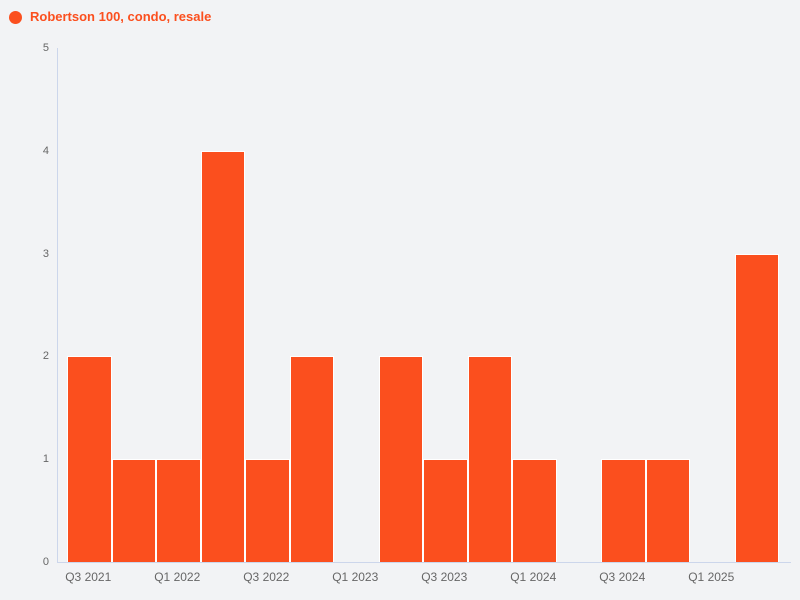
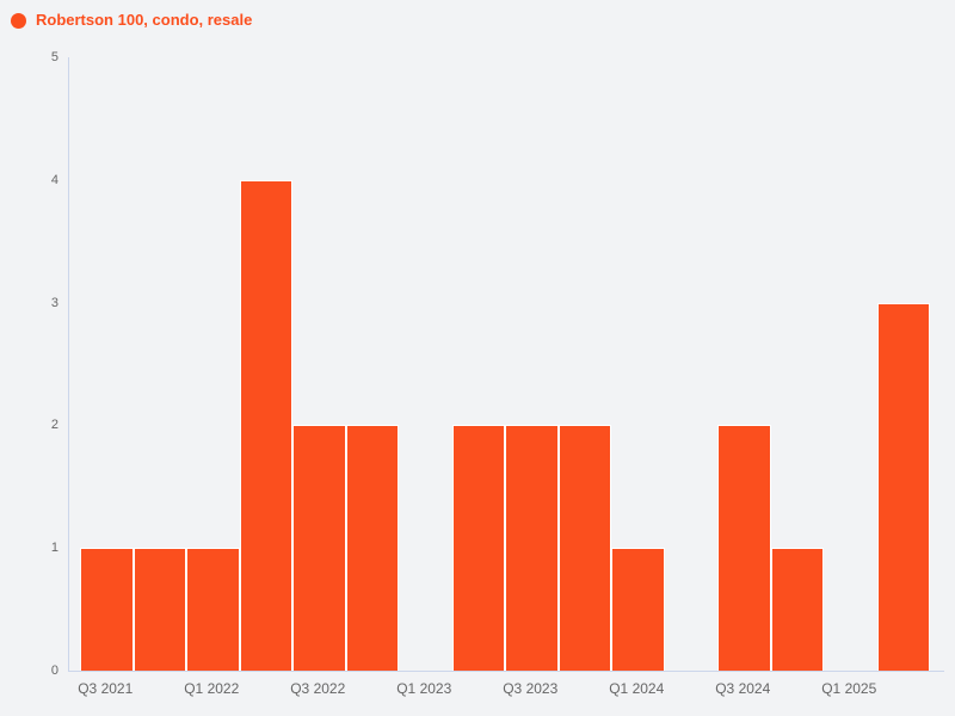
Q3 2021: 2 -> 1
Q3 2022: 1 -> 2
Q3 2023: 1 -> 2
Q3 2024: 1 -> 2
